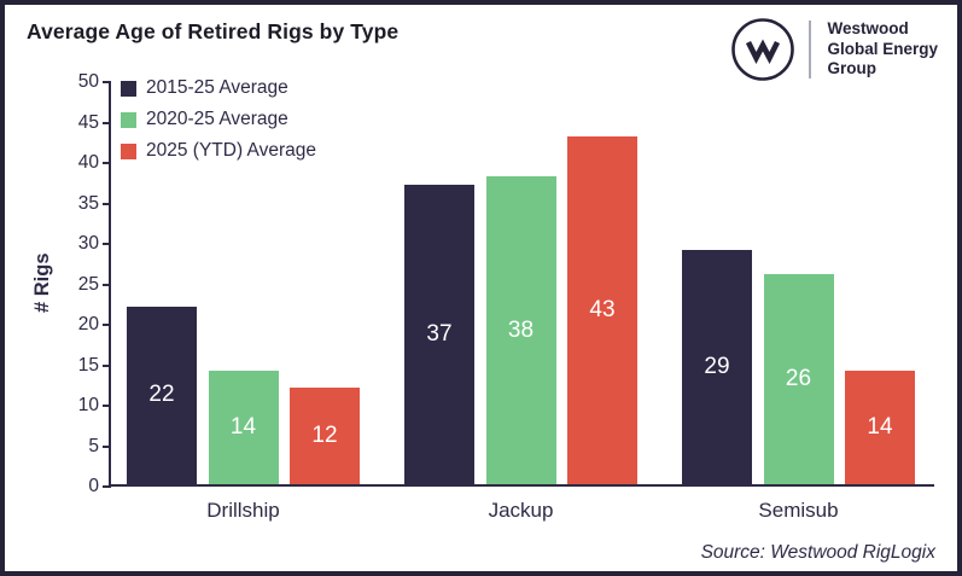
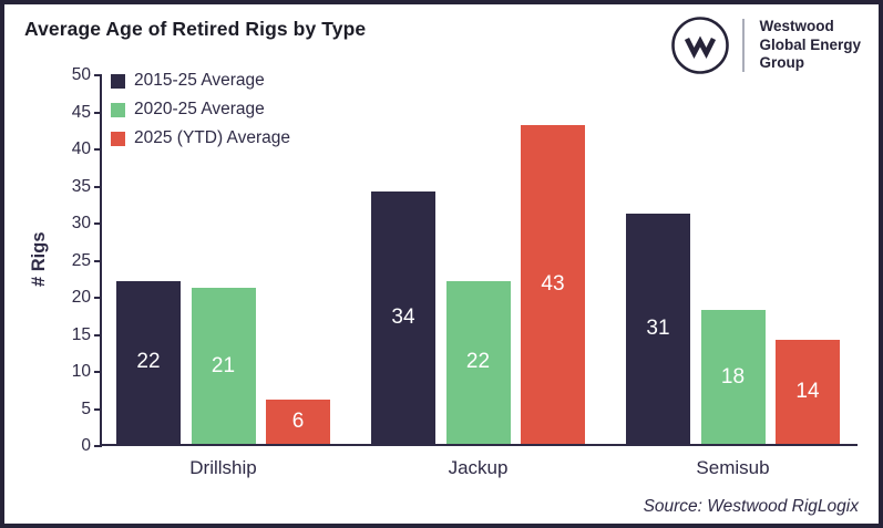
2020-25 Average/Drillship: 14 -> 21
2025 (YTD) Average/Drillship: 12 -> 6
2015-25 Average/Jackup: 37 -> 34
2020-25 Average/Jackup: 38 -> 22
2015-25 Average/Semisub: 29 -> 31
2020-25 Average/Semisub: 26 -> 18
